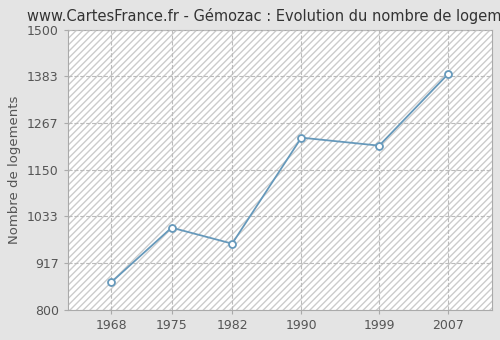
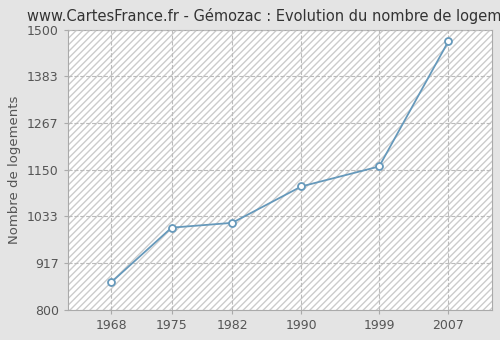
1982: 965 -> 1017
1990: 1230 -> 1108
1999: 1210 -> 1158
2007: 1390 -> 1471
